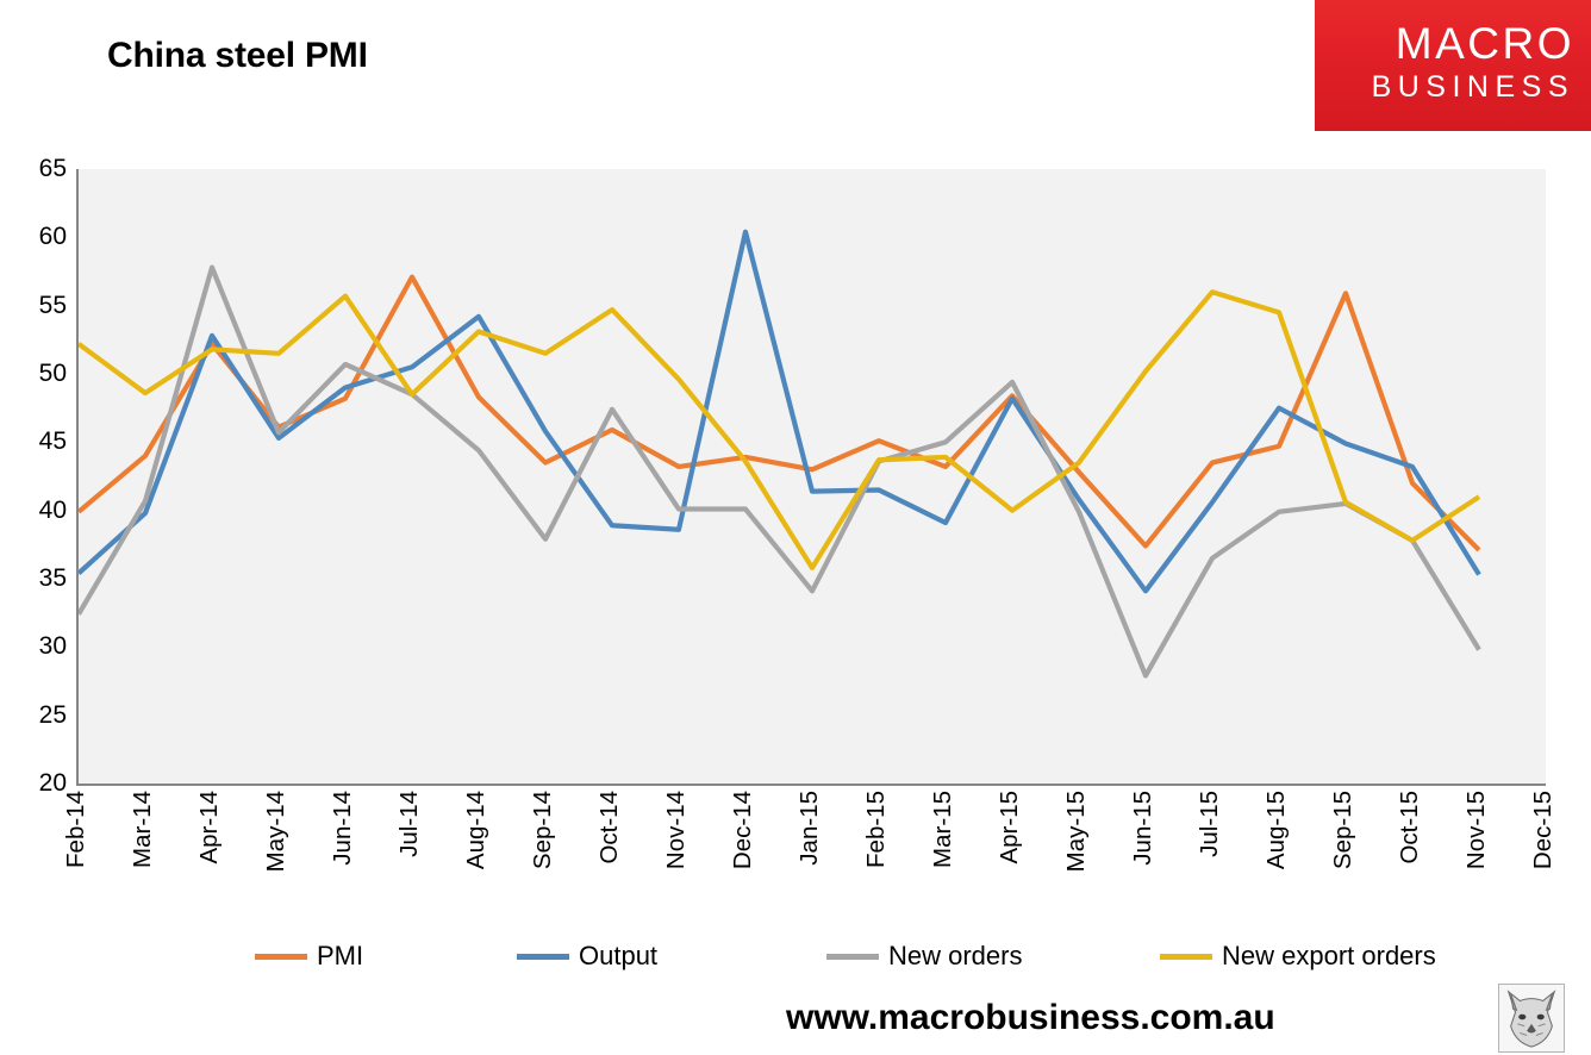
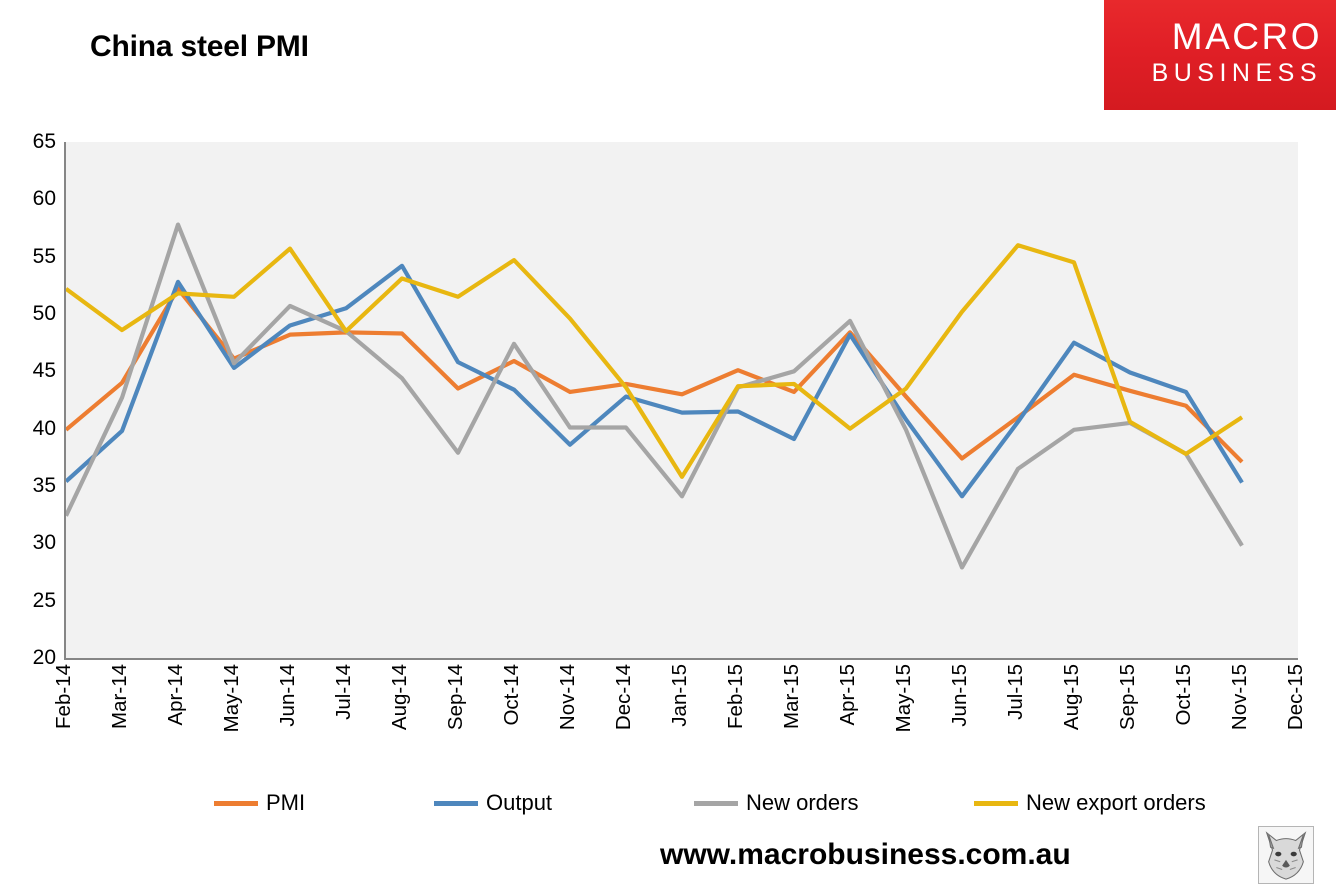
New orders/Mar-14: 40.7 -> 42.7
PMI/Jul-14: 57.1 -> 48.4
Output/Oct-14: 38.9 -> 43.4
Output/Dec-14: 60.4 -> 42.8
PMI/Jul-15: 43.5 -> 41.0
PMI/Sep-15: 55.9 -> 43.3
